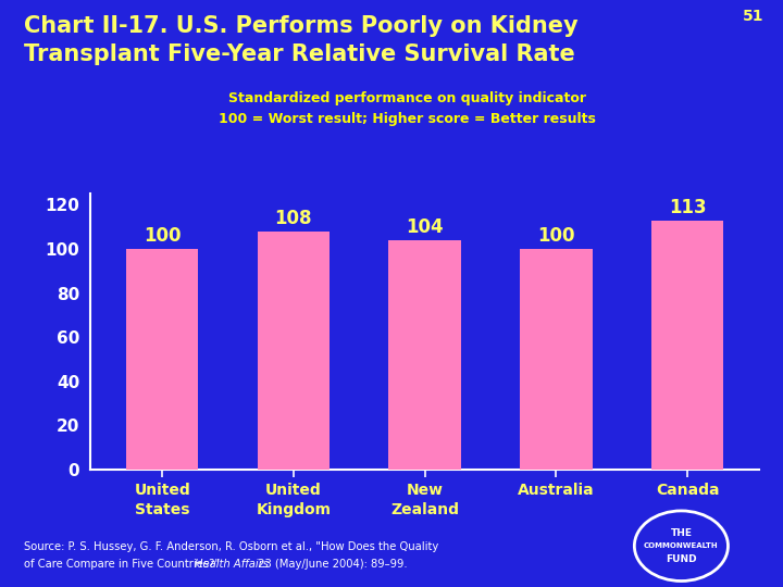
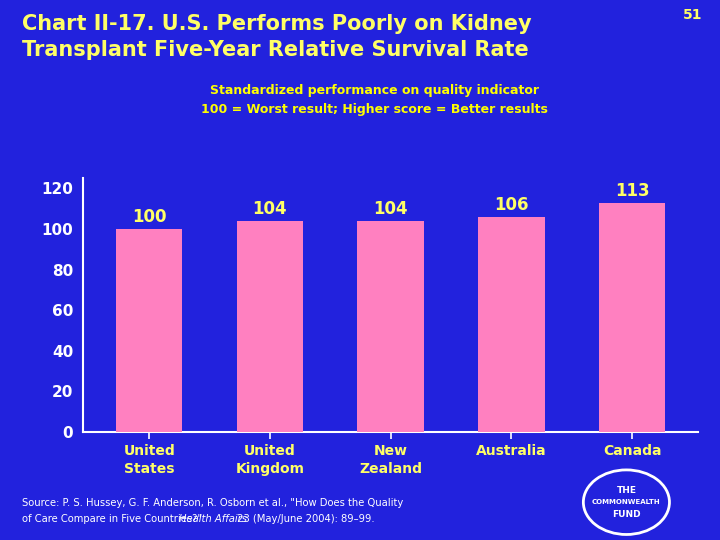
United Kingdom: 108 -> 104
Australia: 100 -> 106
